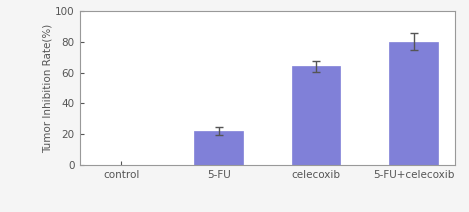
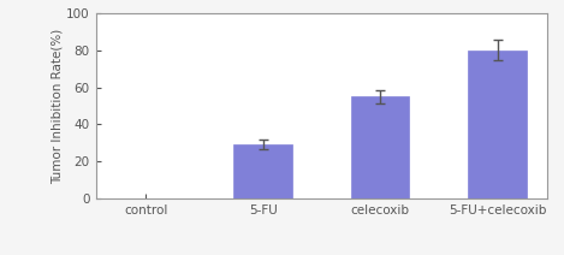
5-FU: 22 -> 30
celecoxib: 64 -> 55
